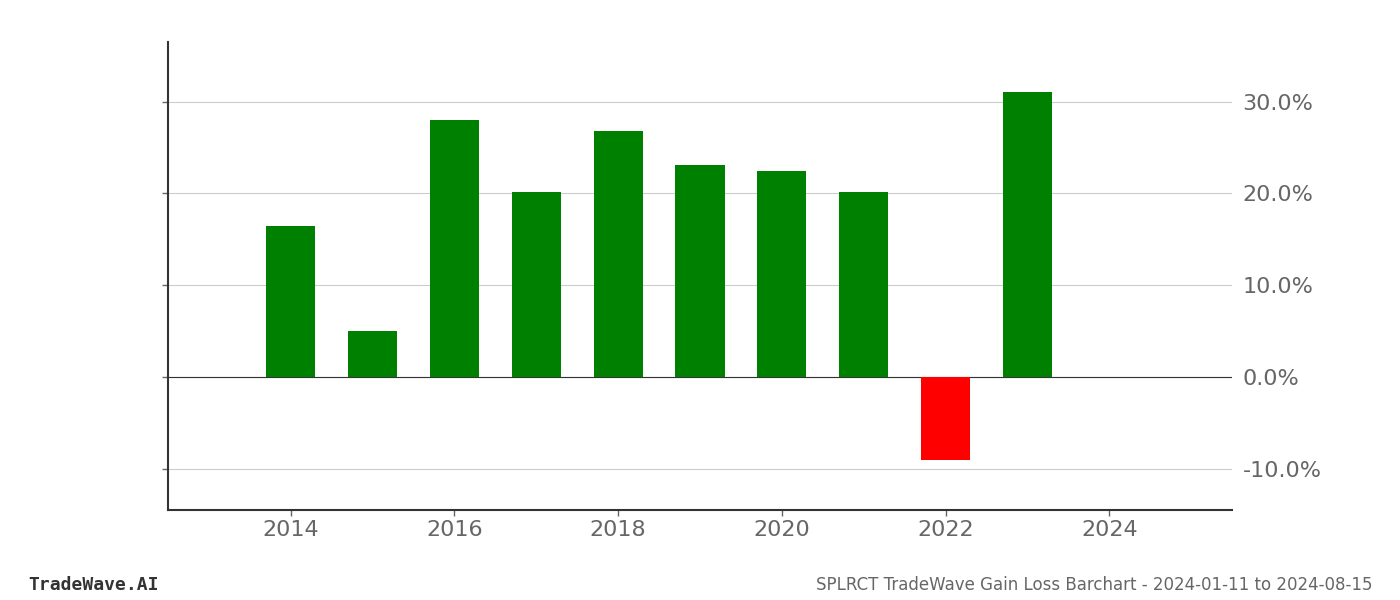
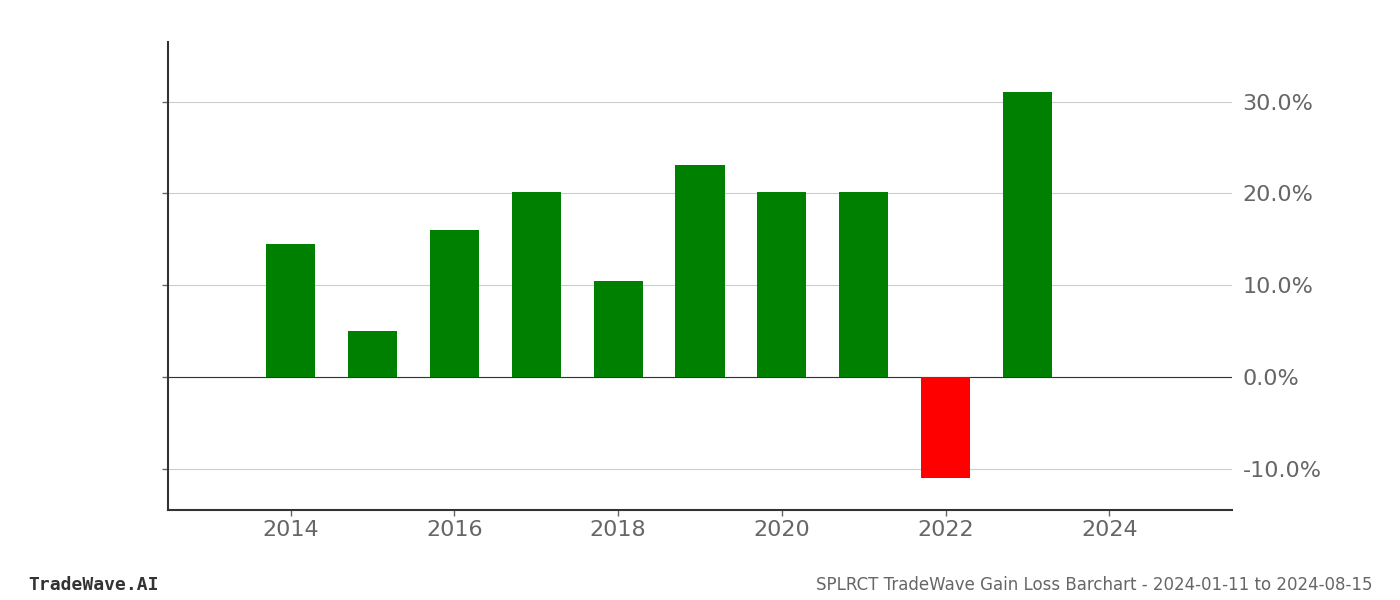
2014: 16.4% -> 14.5%
2016: 28.0% -> 16.0%
2018: 26.8% -> 10.5%
2020: 22.4% -> 20.1%
2022: -9.0% -> -11.0%
